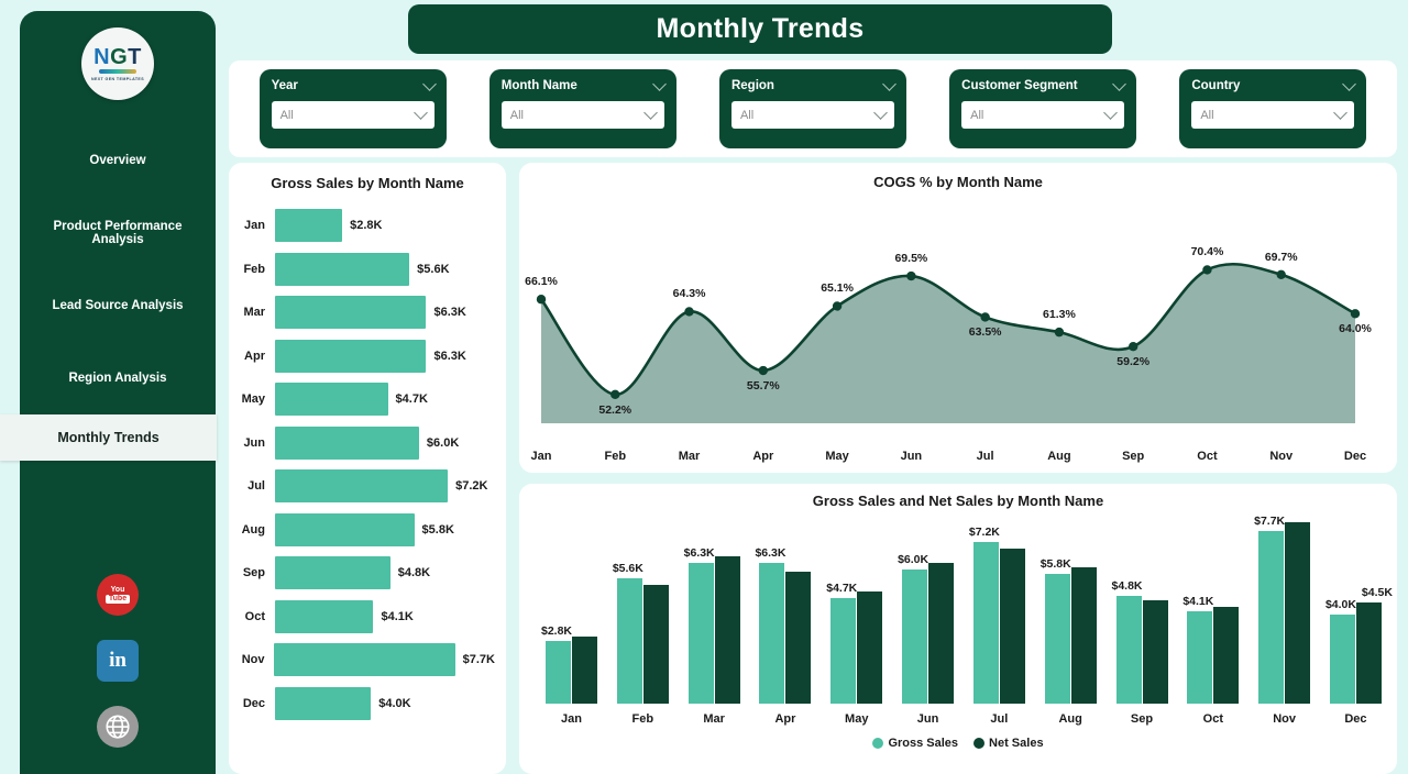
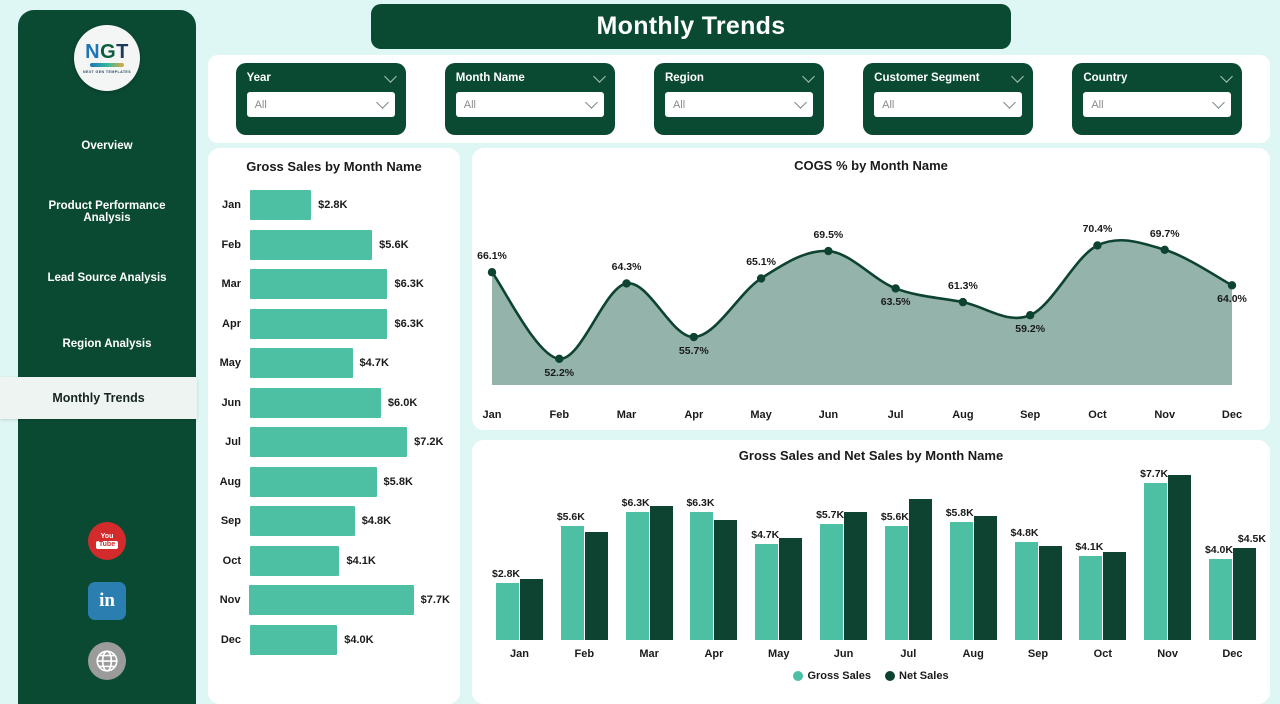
Gross Sales and Net Sales by Month Name/Gross Sales/Jun: $6.0K -> $5.7K
Gross Sales and Net Sales by Month Name/Gross Sales/Jul: $7.2K -> $5.6K
